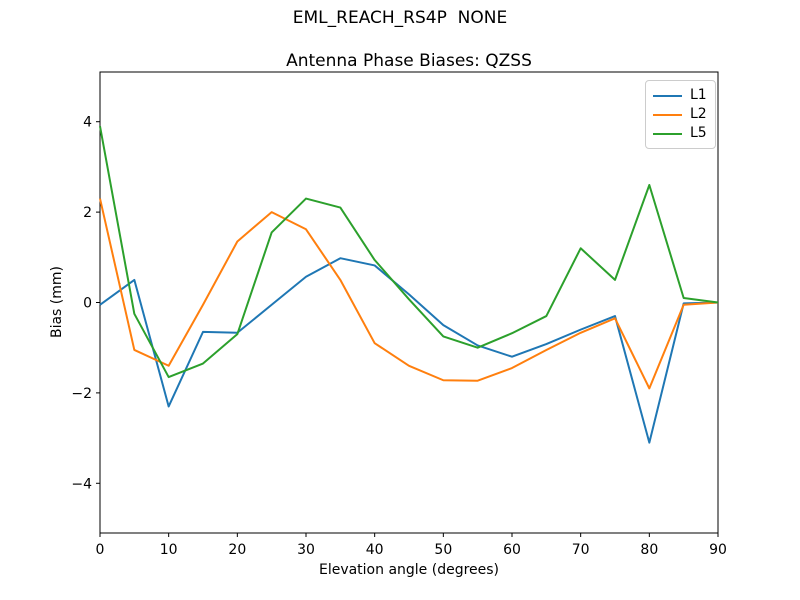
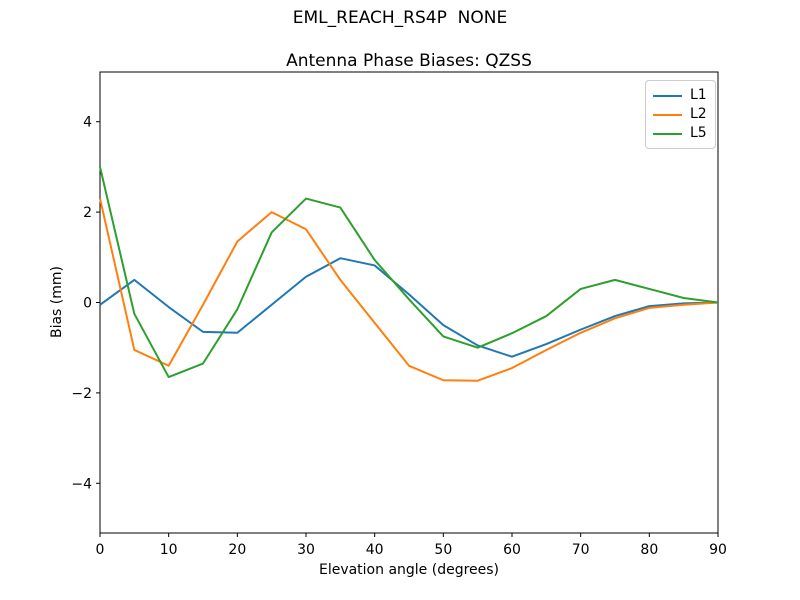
L5/0: 3.9 -> 3.0
L1/10: -2.3 -> -0.1
L5/20: -0.7 -> -0.1
L2/40: -0.9 -> -0.5
L5/70: 1.2 -> 0.3
L1/80: -3.1 -> -0.1
L2/80: -1.9 -> -0.1
L5/80: 2.6 -> 0.3
